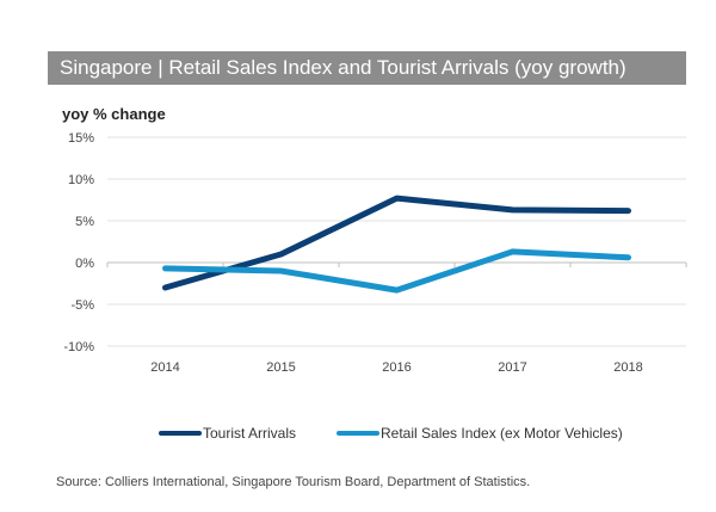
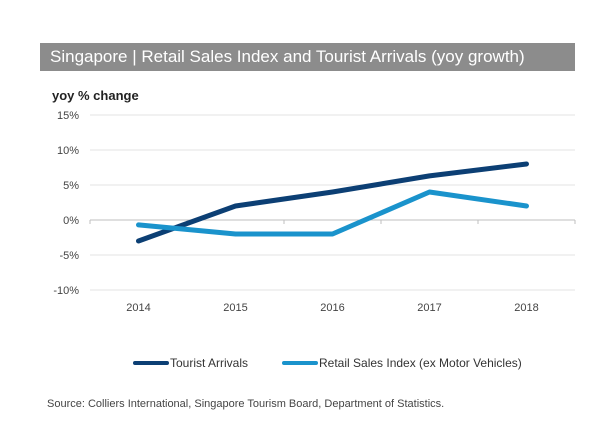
Tourist Arrivals/2015: 1% -> 2%
Retail Sales Index (ex Motor Vehicles)/2015: -1% -> -2%
Tourist Arrivals/2016: 8% -> 4%
Retail Sales Index (ex Motor Vehicles)/2016: -3% -> -2%
Retail Sales Index (ex Motor Vehicles)/2017: 1% -> 4%
Tourist Arrivals/2018: 6% -> 8%
Retail Sales Index (ex Motor Vehicles)/2018: 1% -> 2%
